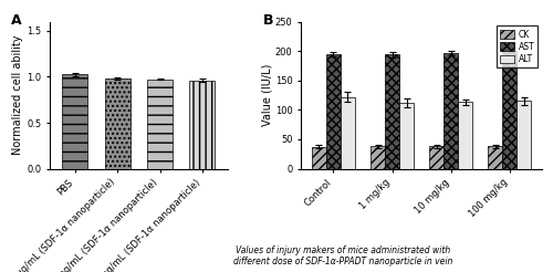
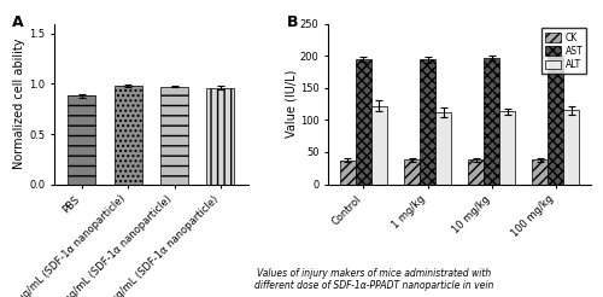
PBS: 1.02 -> 0.88
